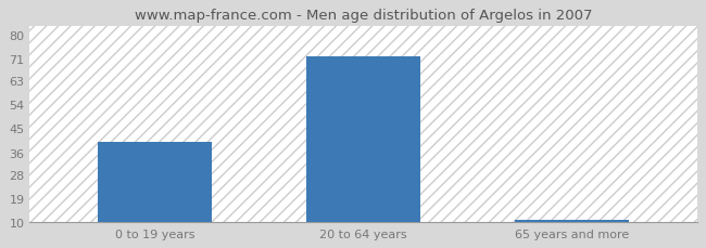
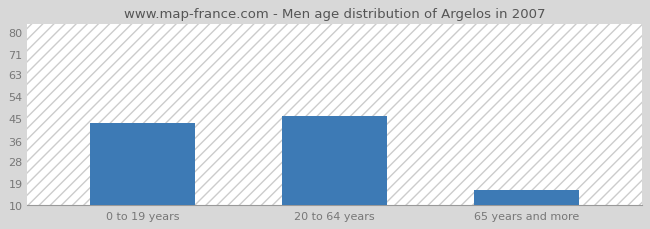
0 to 19 years: 40 -> 43
20 to 64 years: 72 -> 46
65 years and more: 11 -> 16
